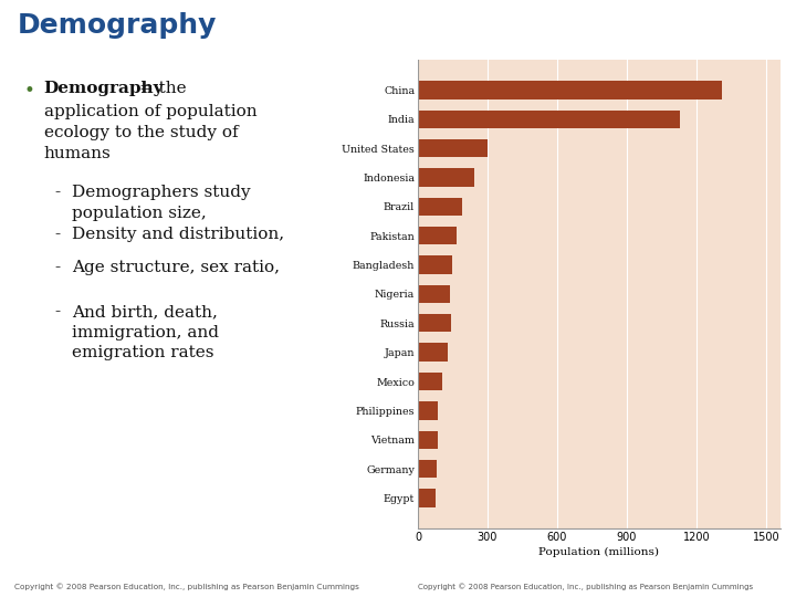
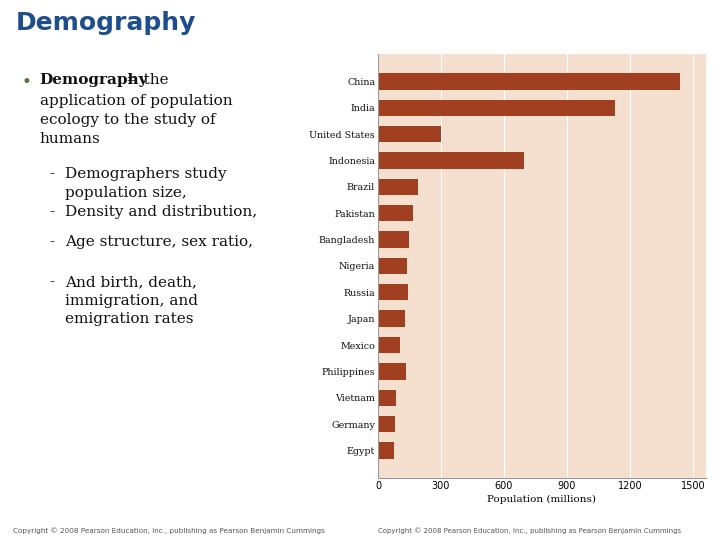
China: 1310 -> 1440
Indonesia: 245 -> 695
Philippines: 88 -> 135
